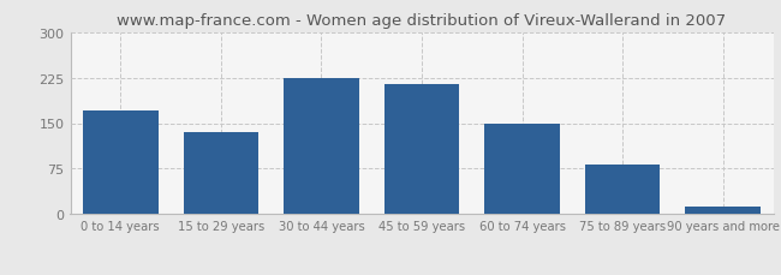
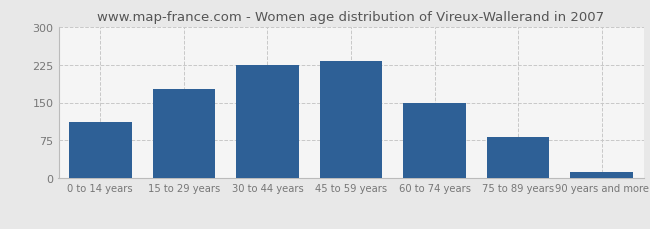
0 to 14 years: 170 -> 112
15 to 29 years: 135 -> 176
45 to 59 years: 215 -> 232
